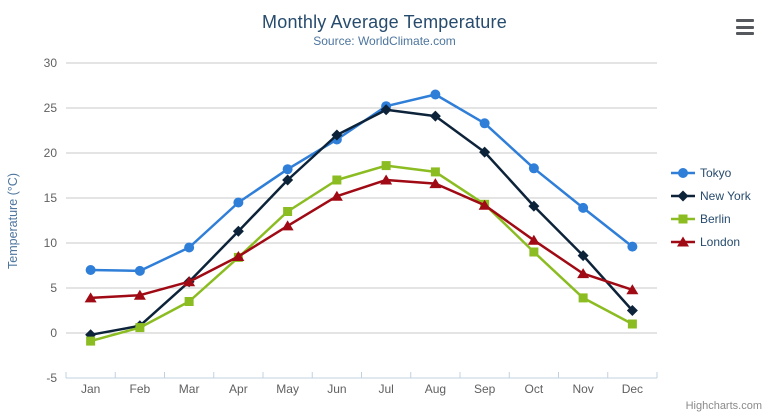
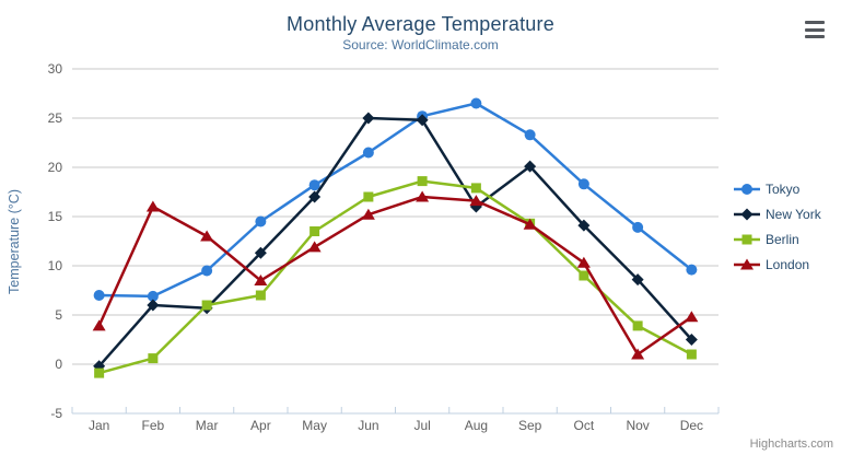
New York/Feb: 1 -> 6
London/Feb: 4 -> 16
Berlin/Mar: 4 -> 6
London/Mar: 6 -> 13
Berlin/Apr: 8 -> 7
New York/Jun: 22 -> 25
New York/Aug: 24 -> 16
London/Nov: 7 -> 1
